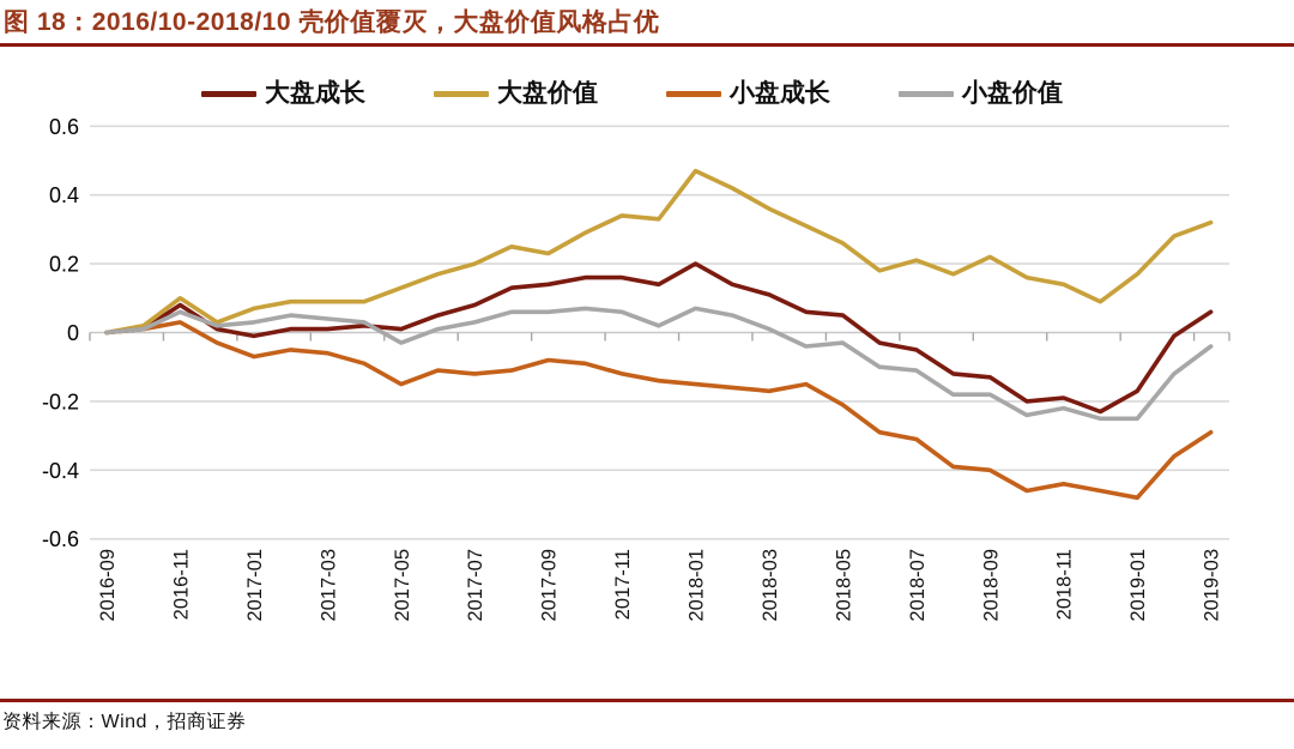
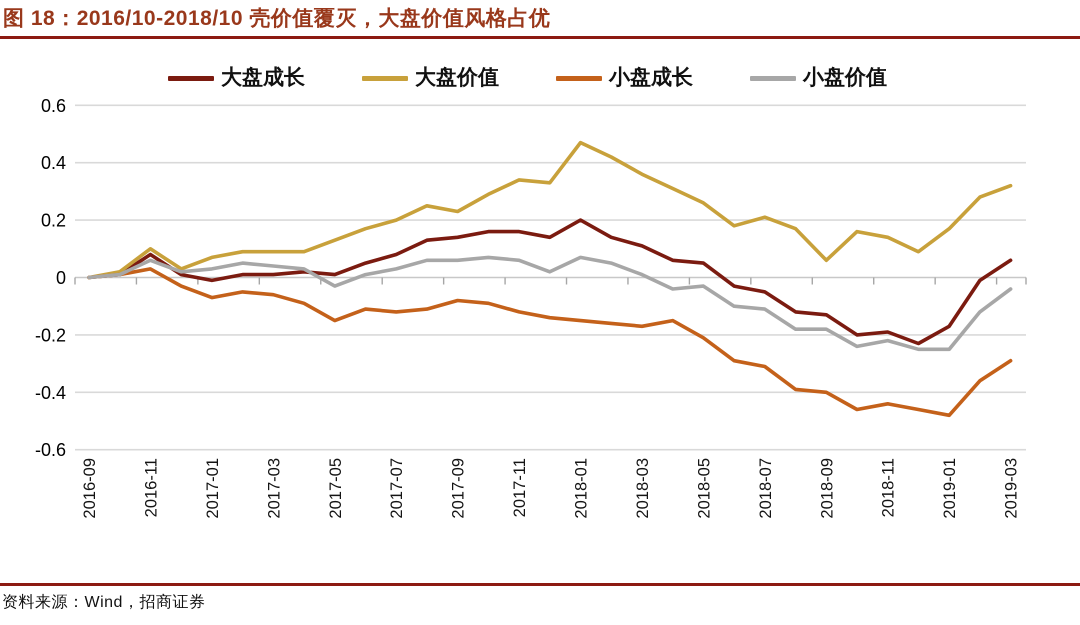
大盘价值/2018-09: 0.22 -> 0.06
